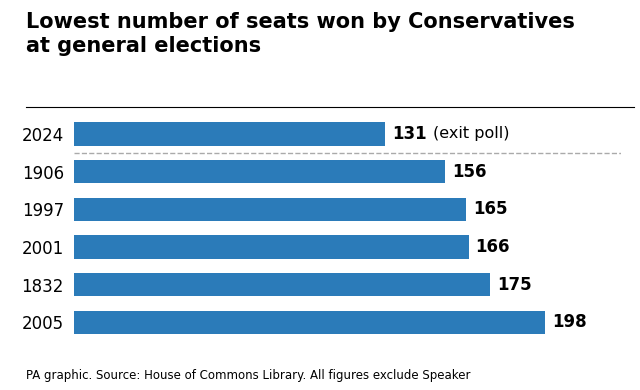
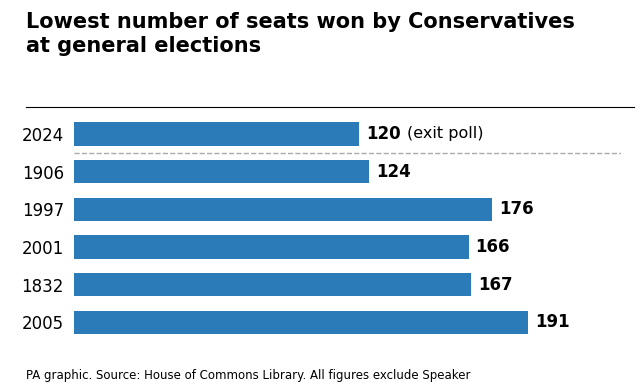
2024: 131 -> 120
1906: 156 -> 124
1997: 165 -> 176
1832: 175 -> 167
2005: 198 -> 191
